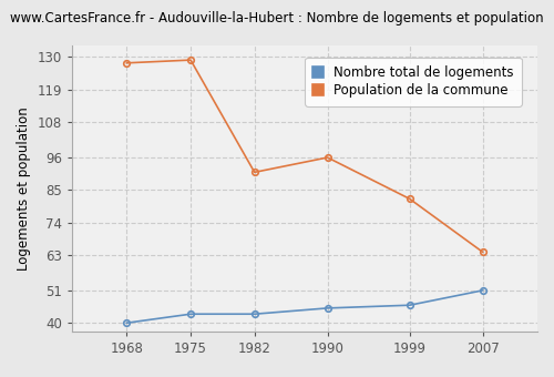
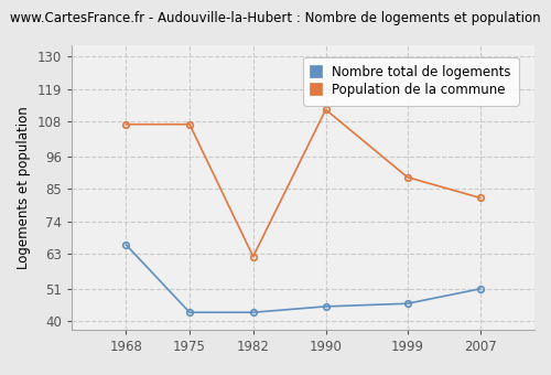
Nombre total de logements/1968: 40 -> 66
Population de la commune/1968: 128 -> 107
Population de la commune/1975: 129 -> 107
Population de la commune/1982: 91 -> 62
Population de la commune/1990: 96 -> 112
Population de la commune/1999: 82 -> 89
Population de la commune/2007: 64 -> 82
